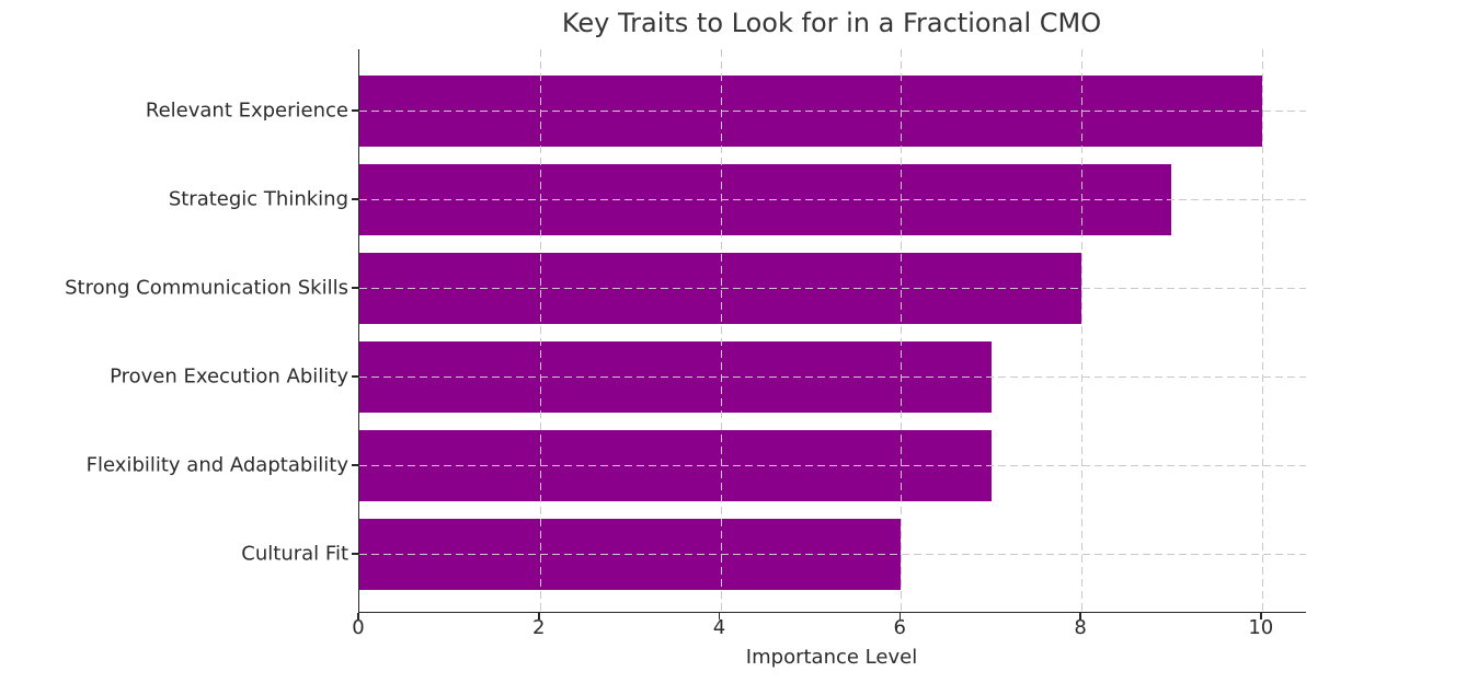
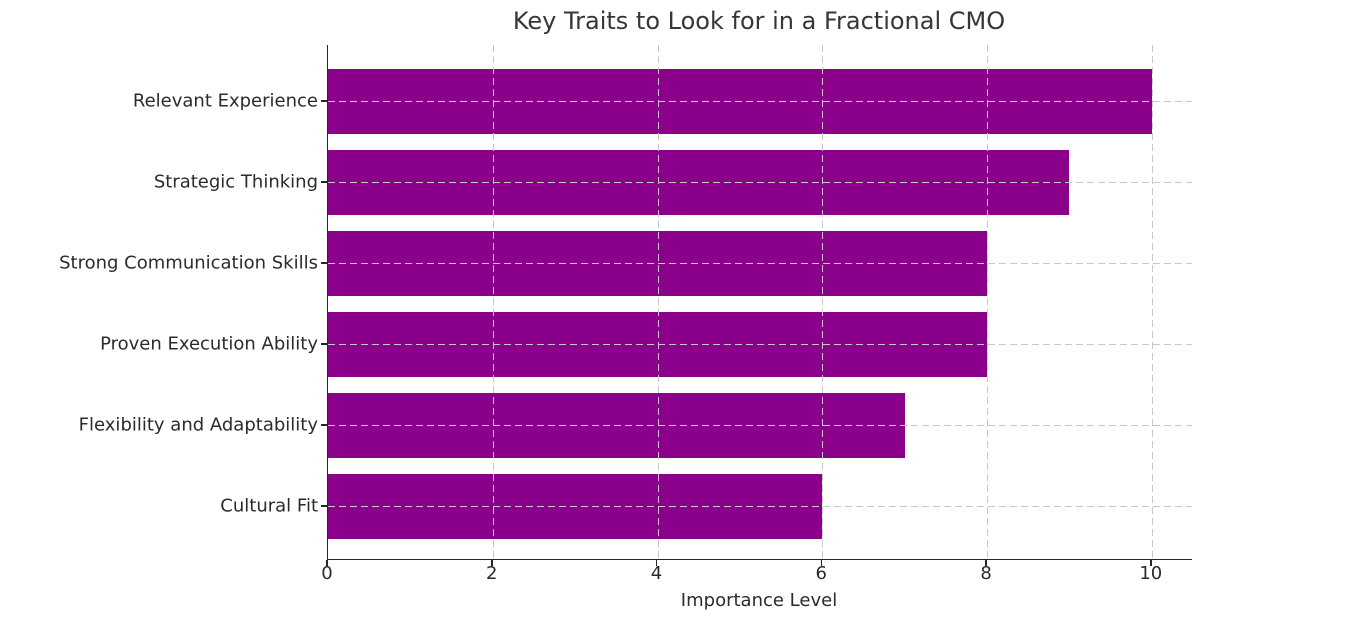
Proven Execution Ability: 7 -> 8
